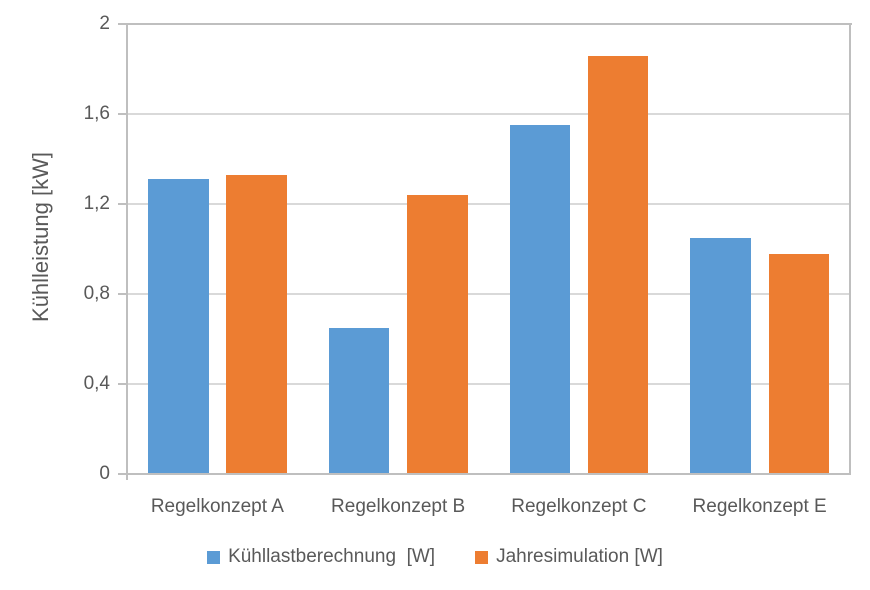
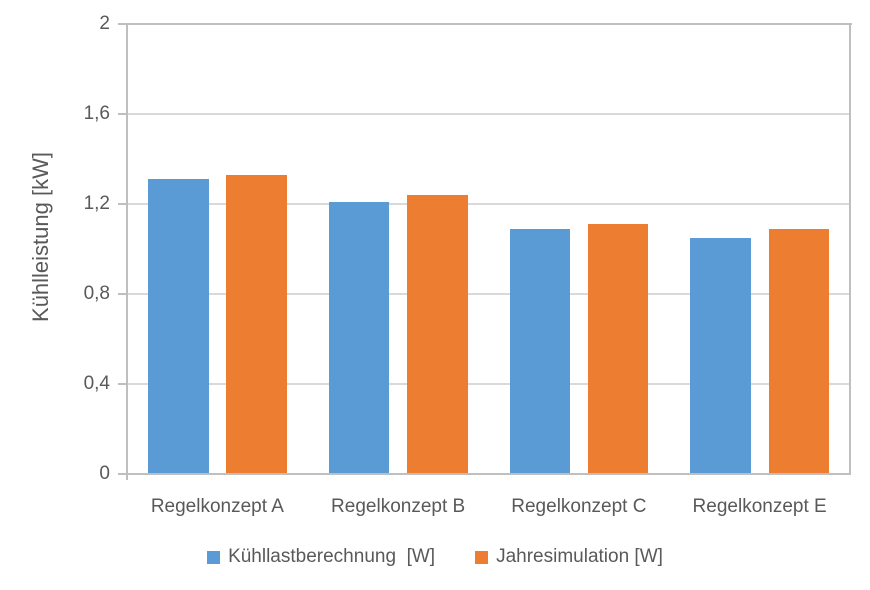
Kühllastberechnung [W]/Regelkonzept B: 0,65 -> 1,21
Kühllastberechnung [W]/Regelkonzept C: 1,55 -> 1,09
Jahresimulation [W]/Regelkonzept C: 1,86 -> 1,11
Jahresimulation [W]/Regelkonzept E: 0,98 -> 1,09
